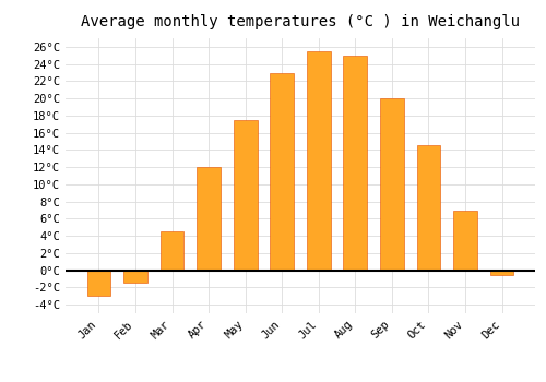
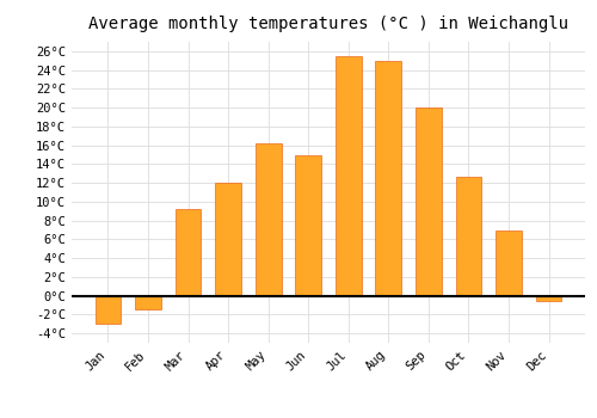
Mar: 4.5°C -> 9.2°C
May: 17.5°C -> 16.2°C
Jun: 23.0°C -> 15.0°C
Oct: 14.5°C -> 12.6°C
